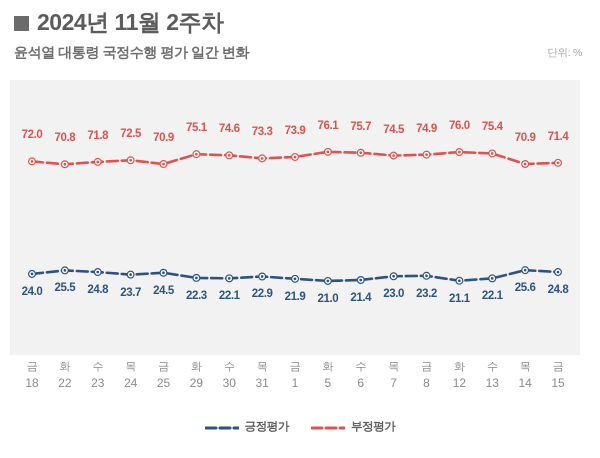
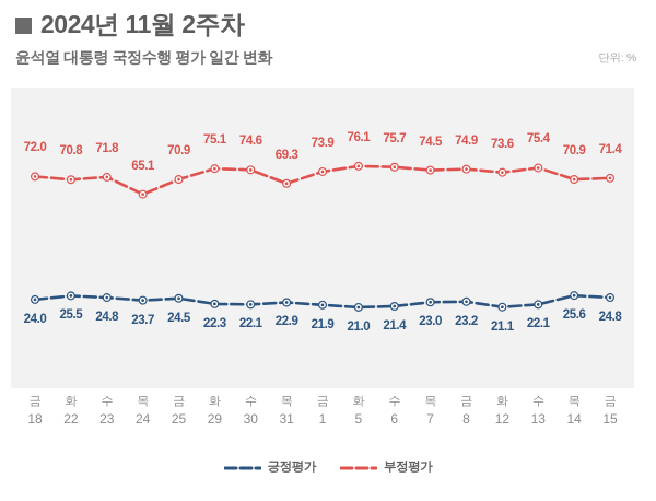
부정평가/목 24: 72.5 -> 65.1
부정평가/목 31: 73.3 -> 69.3
부정평가/화 12: 76.0 -> 73.6
